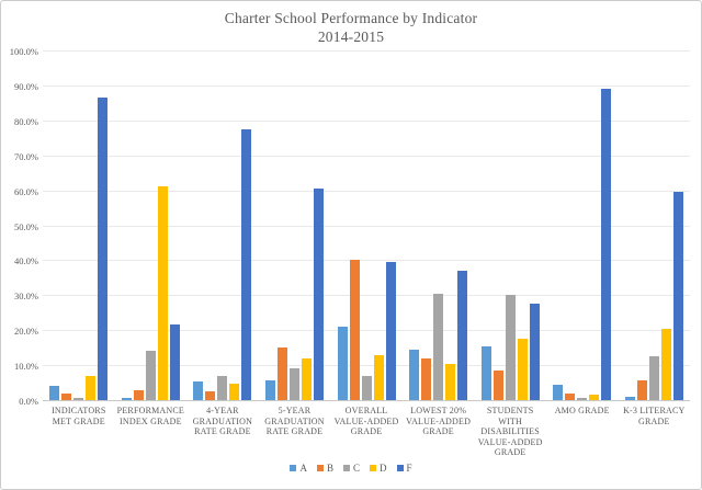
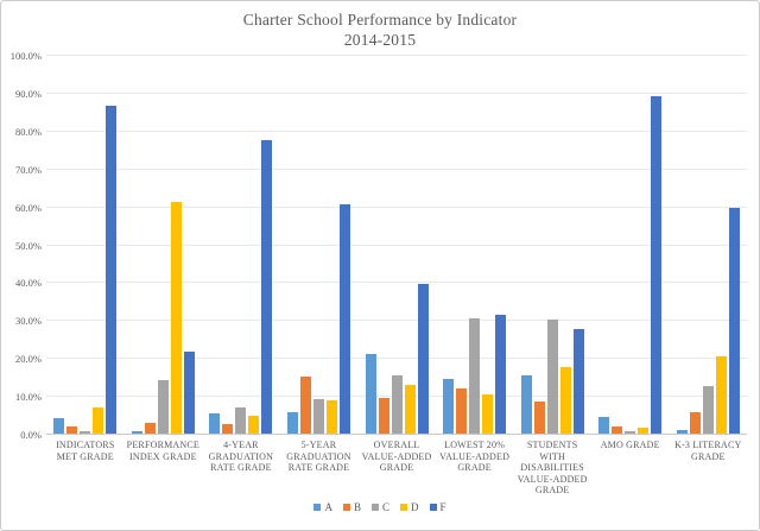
D/5-YEAR GRADUATION RATE GRADE: 12% -> 9%
B/OVERALL VALUE-ADDED GRADE: 40% -> 10%
C/OVERALL VALUE-ADDED GRADE: 7% -> 16%
F/LOWEST 20% VALUE-ADDED GRADE: 37% -> 32%
